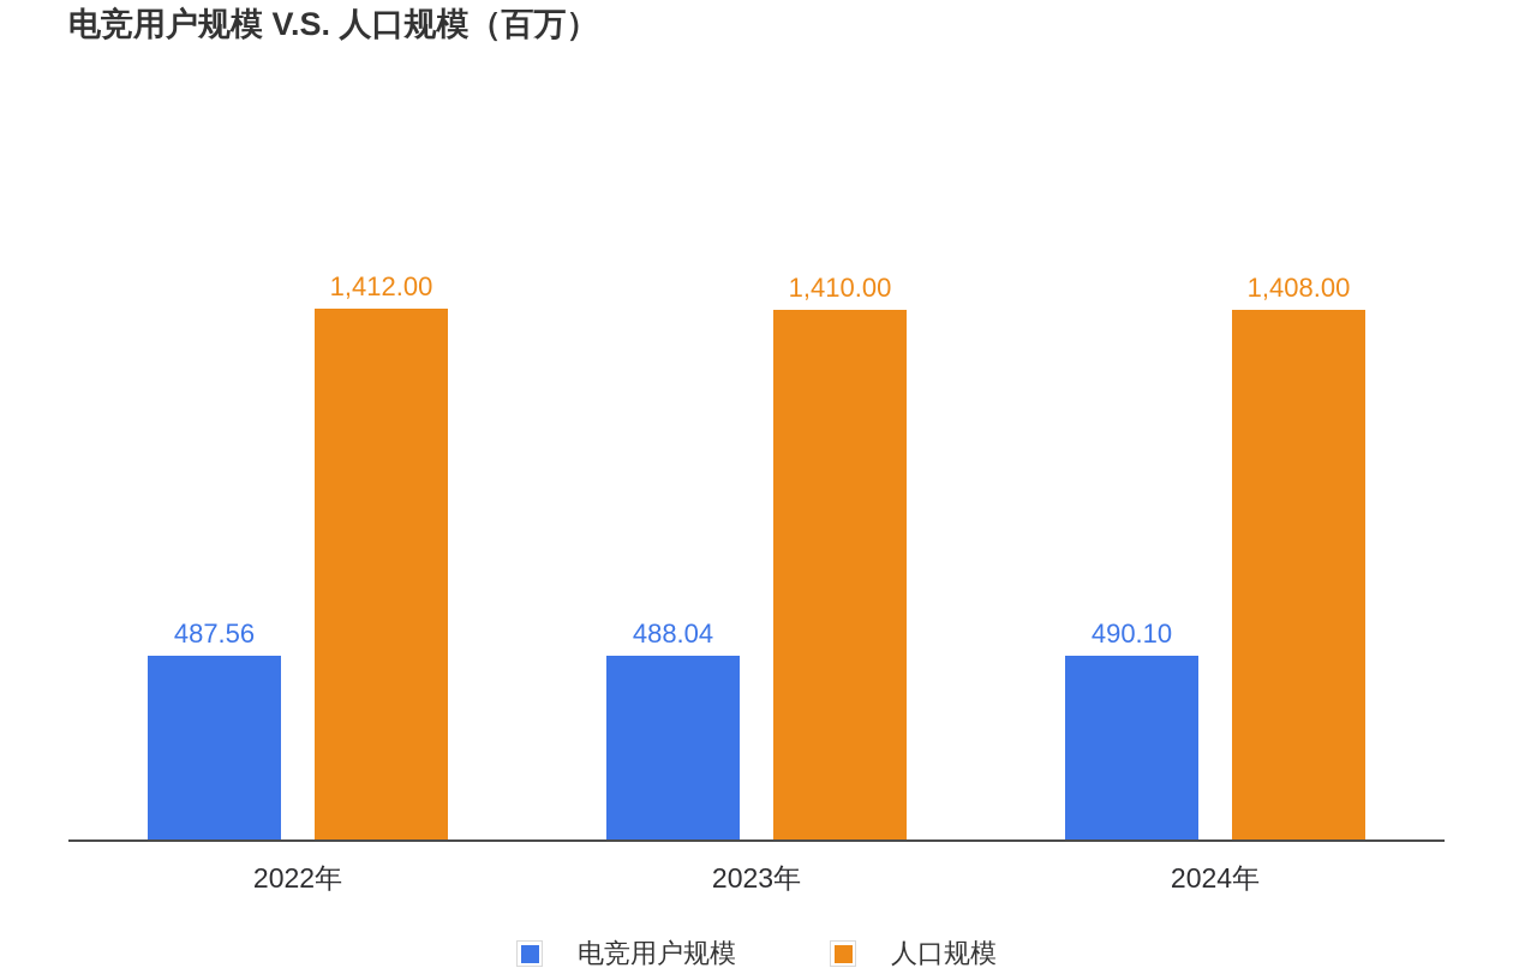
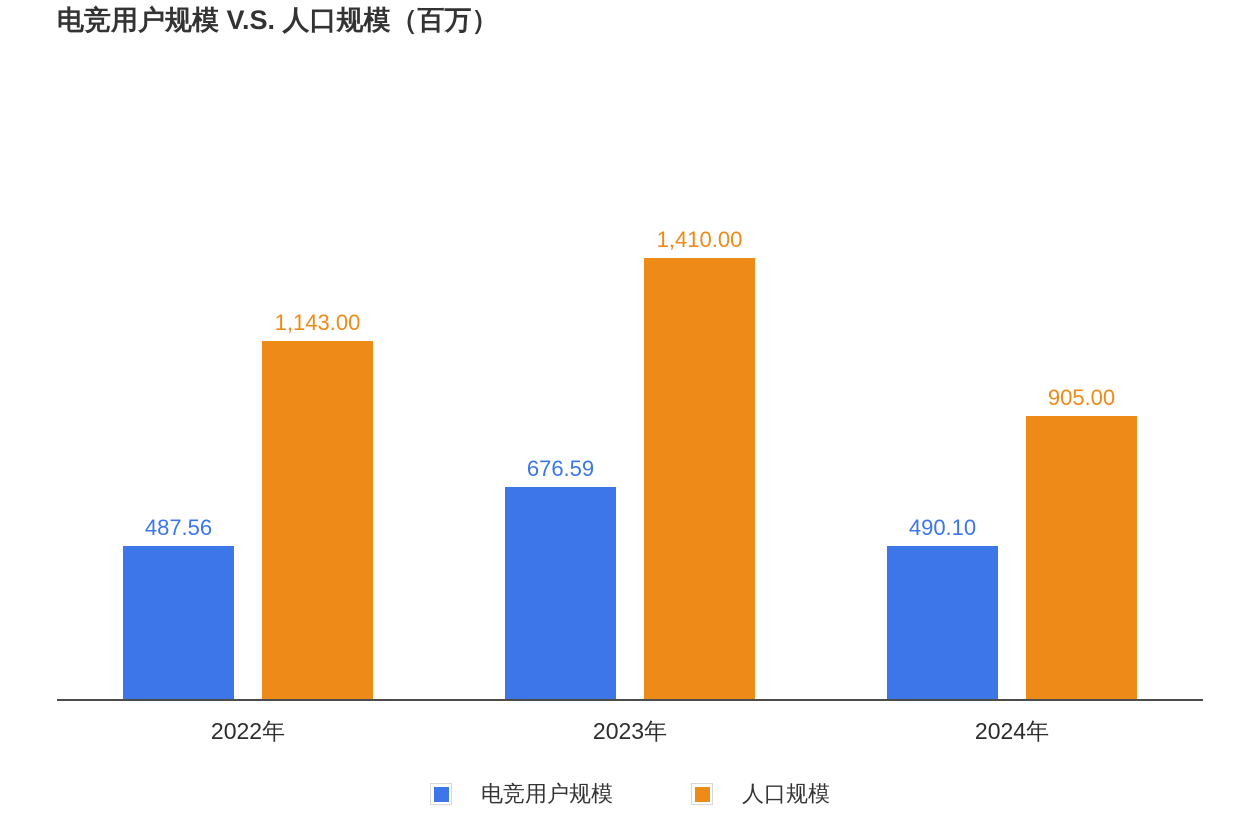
人口规模/2022年: 1,412.00 -> 1,143.00
电竞用户规模/2023年: 488.04 -> 676.59
人口规模/2024年: 1,408.00 -> 905.00
